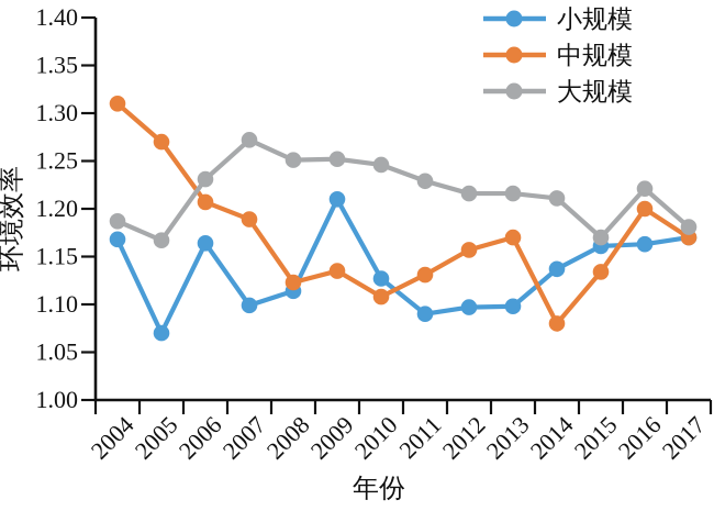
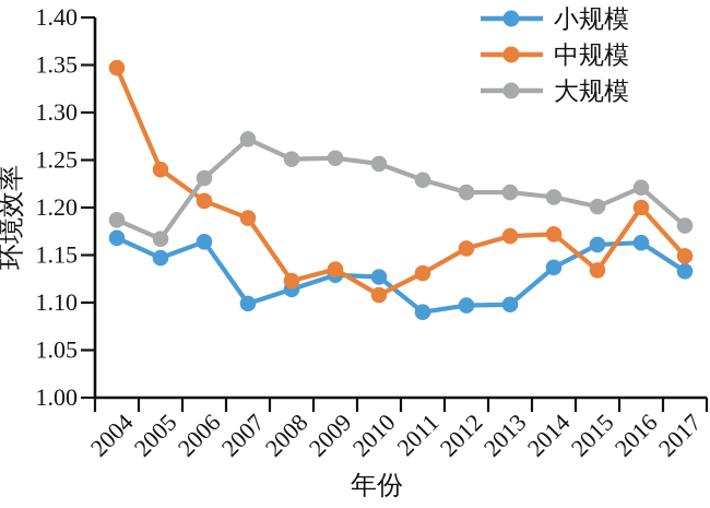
中规模/2004: 1.31 -> 1.35
小规模/2005: 1.07 -> 1.15
中规模/2005: 1.27 -> 1.24
小规模/2009: 1.21 -> 1.13
中规模/2014: 1.08 -> 1.17
大规模/2015: 1.17 -> 1.20
小规模/2017: 1.17 -> 1.13
中规模/2017: 1.17 -> 1.15
